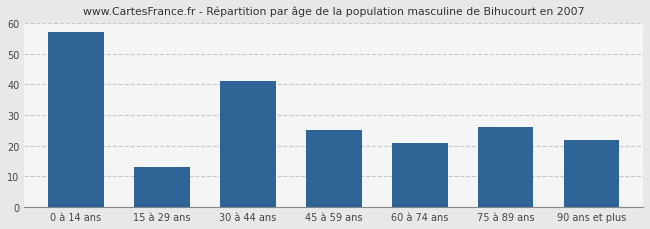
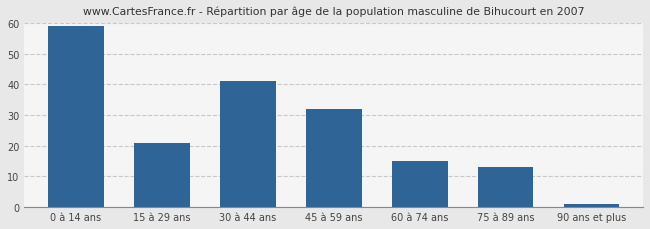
0 à 14 ans: 57 -> 59
15 à 29 ans: 13 -> 21
45 à 59 ans: 25 -> 32
60 à 74 ans: 21 -> 15
75 à 89 ans: 26 -> 13
90 ans et plus: 22 -> 1
